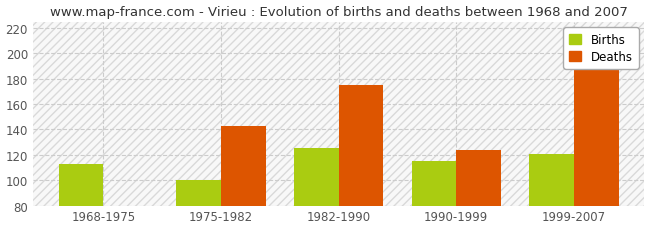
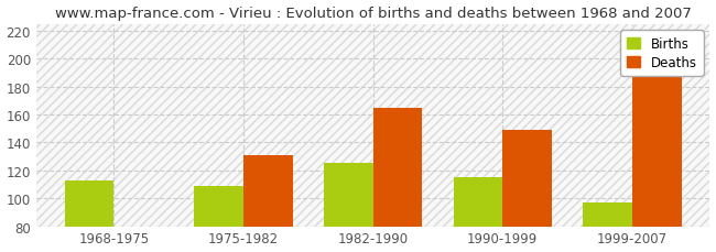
Births/1975-1982: 100 -> 109
Deaths/1975-1982: 143 -> 131
Deaths/1982-1990: 175 -> 165
Deaths/1990-1999: 124 -> 149
Births/1999-2007: 121 -> 97
